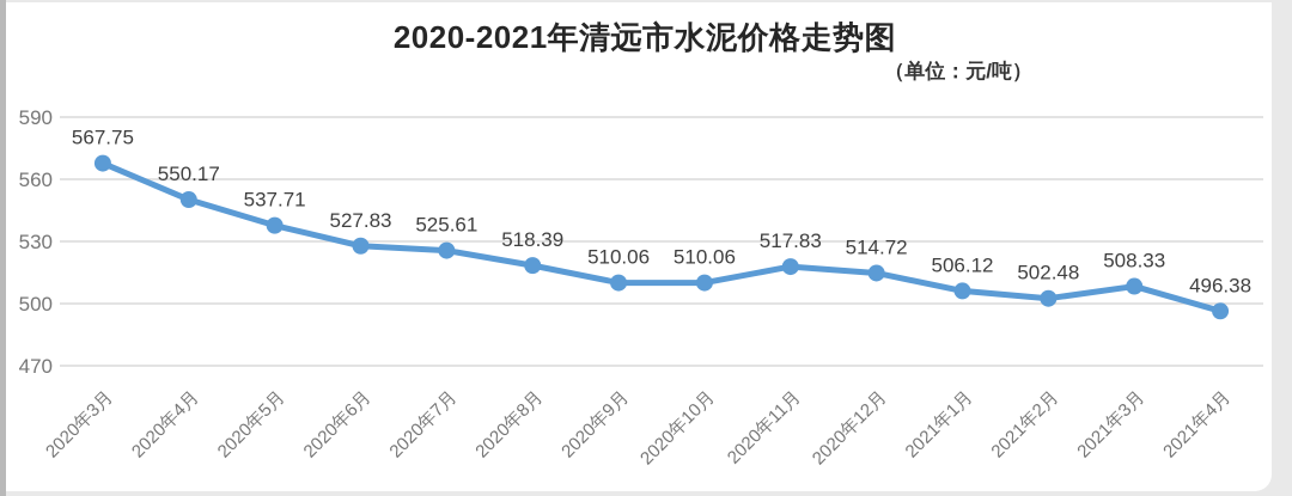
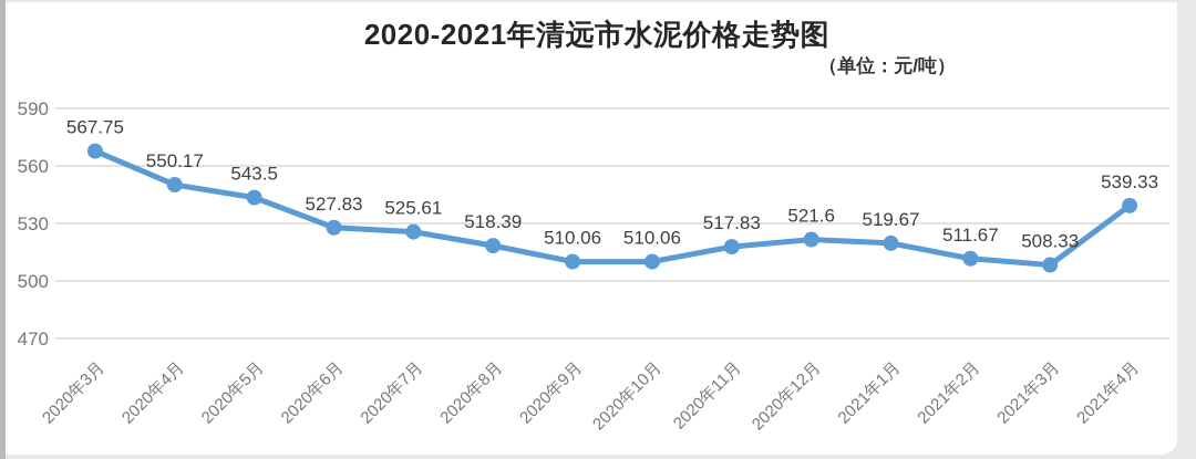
2020年5月: 537.71 -> 543.5
2020年12月: 514.72 -> 521.6
2021年1月: 506.12 -> 519.67
2021年2月: 502.48 -> 511.67
2021年4月: 496.38 -> 539.33
